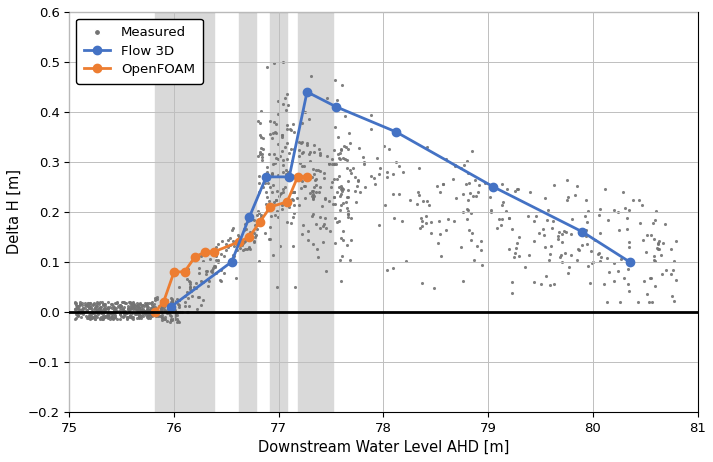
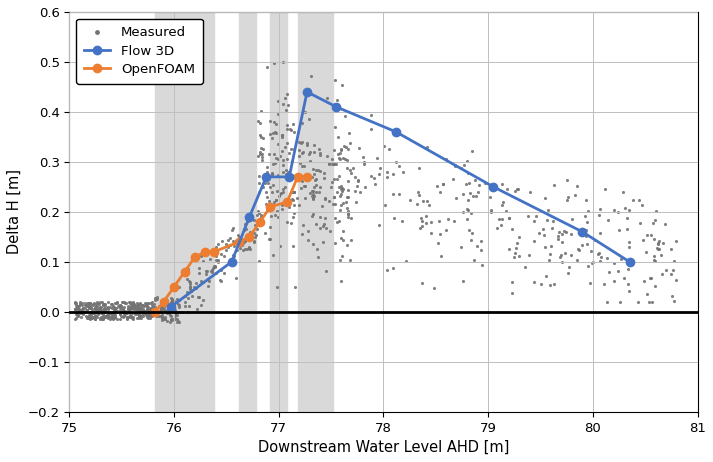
OpenFOAM/76: 0.08 -> 0.05
